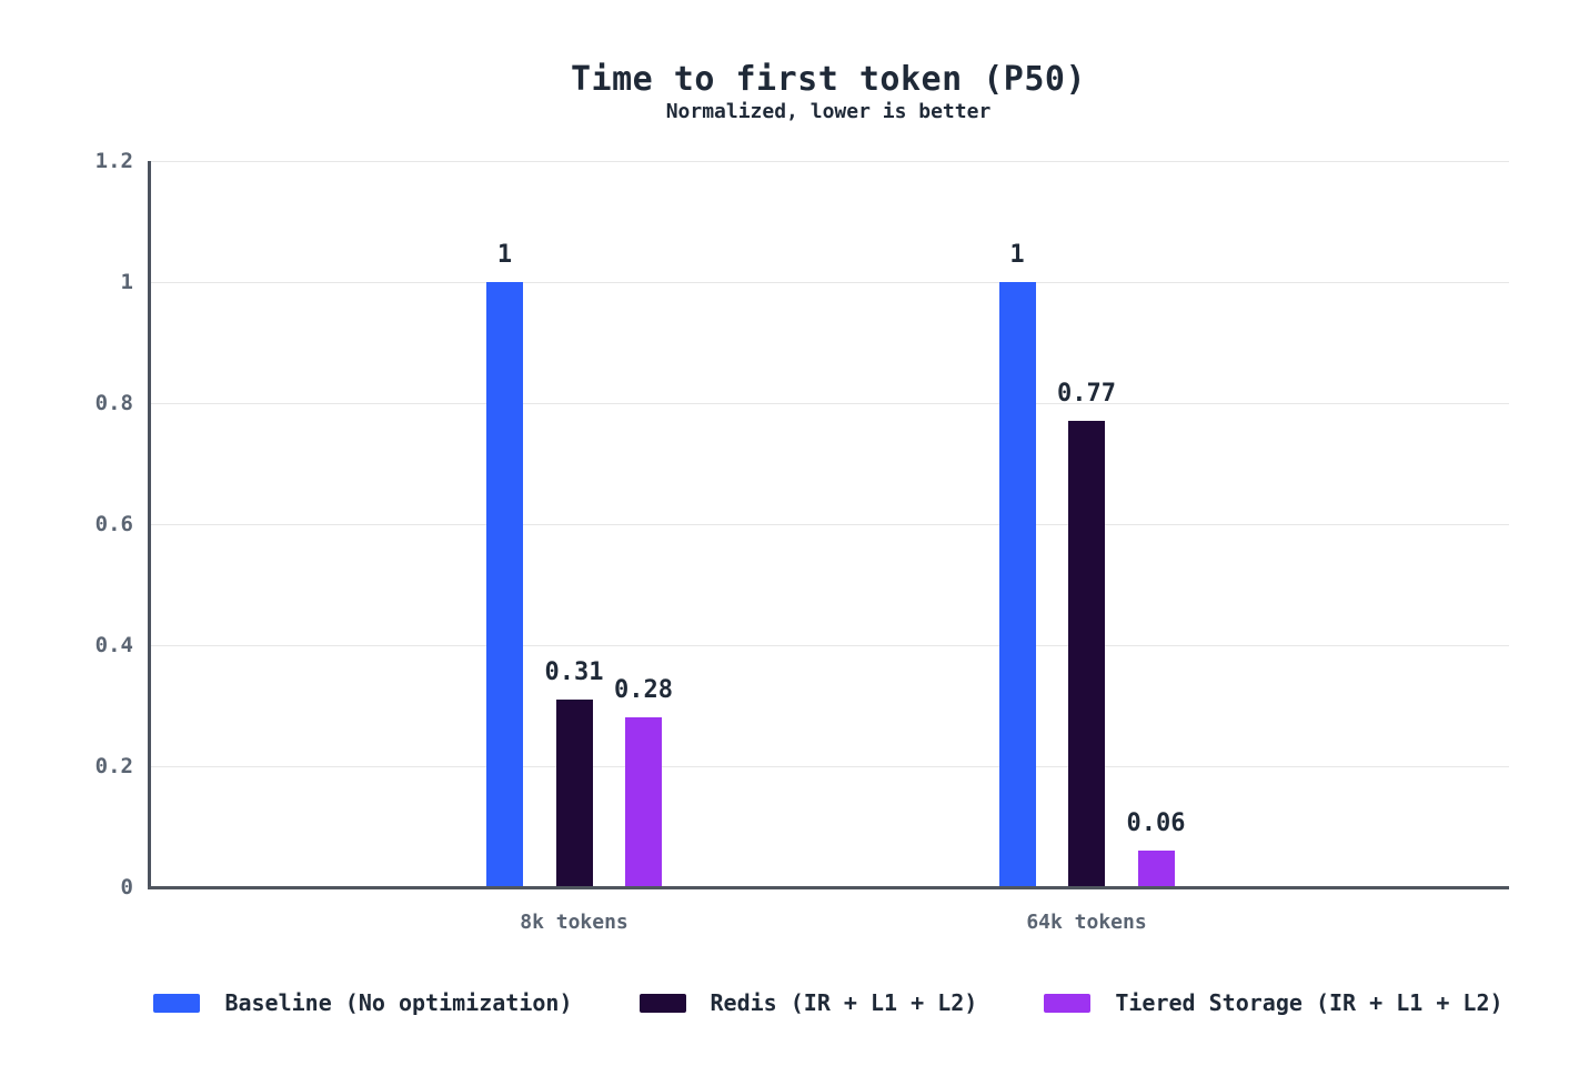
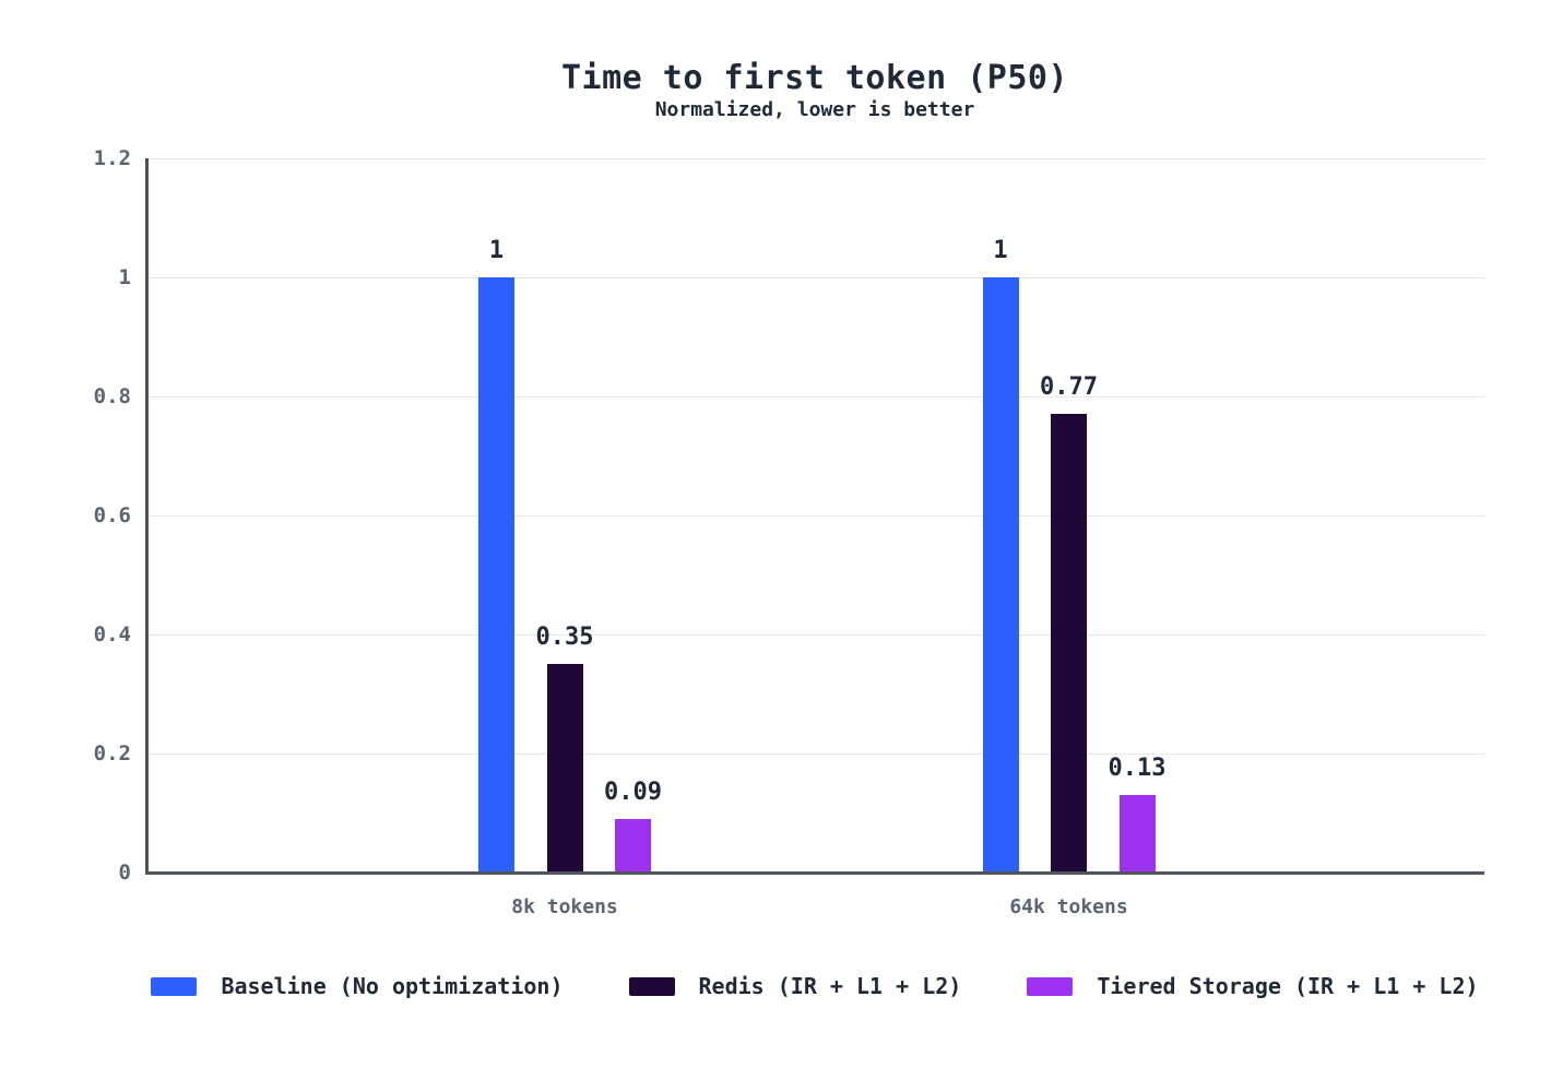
Redis (IR + L1 + L2)/8k tokens: 0.31 -> 0.35
Tiered Storage (IR + L1 + L2)/8k tokens: 0.28 -> 0.09
Tiered Storage (IR + L1 + L2)/64k tokens: 0.06 -> 0.13
